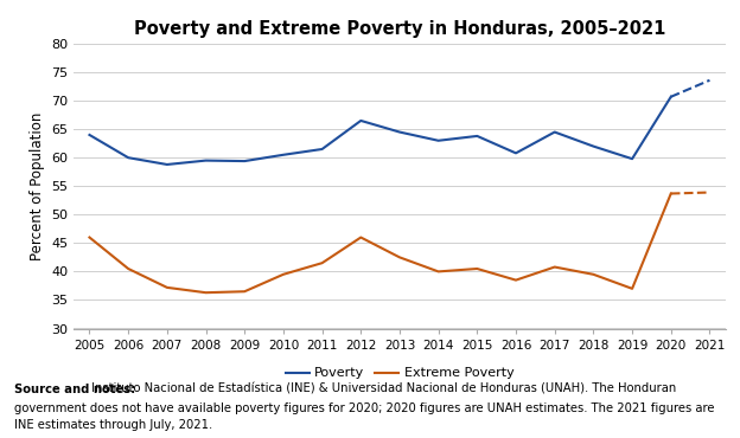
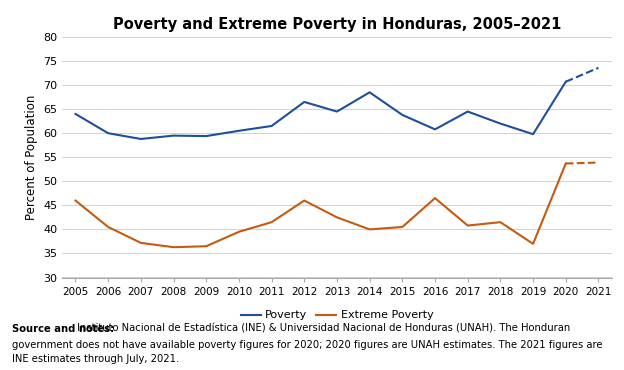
Poverty/2014: 63.0 -> 68.5
Extreme Poverty/2016: 38.5 -> 46.5
Extreme Poverty/2018: 39.5 -> 41.5
